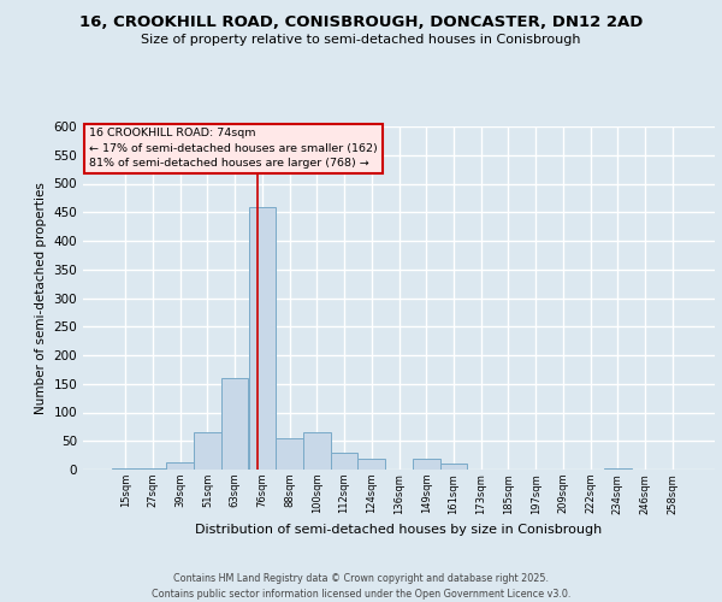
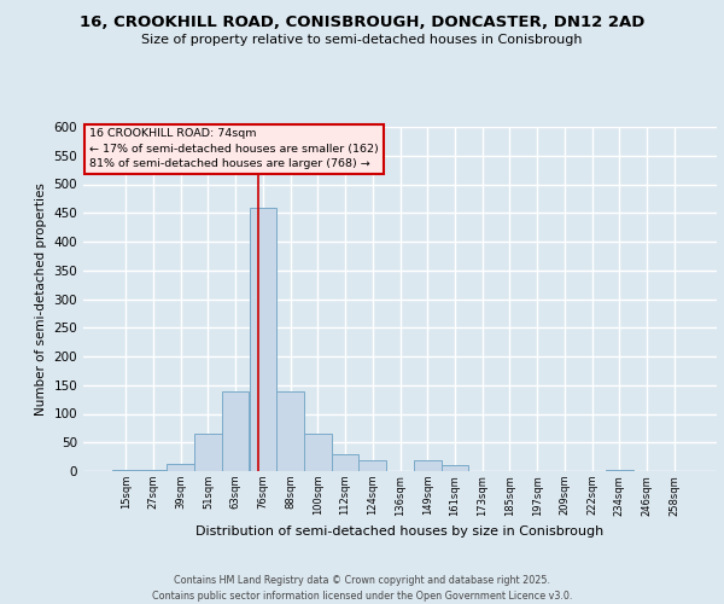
63sqm: 160 -> 140
88sqm: 55 -> 140
